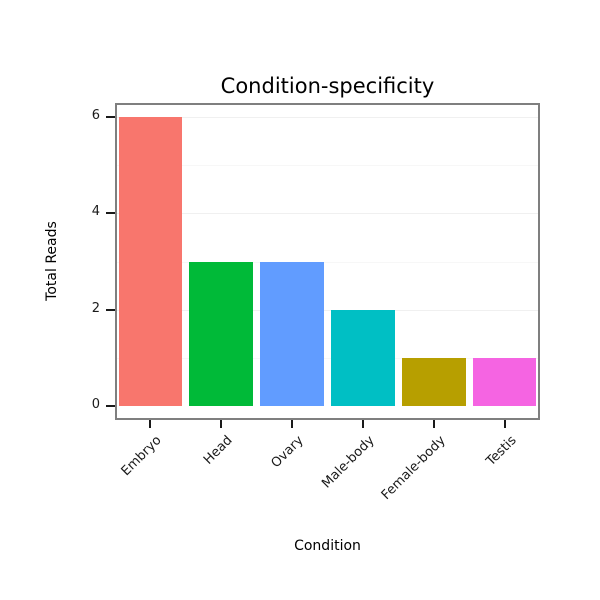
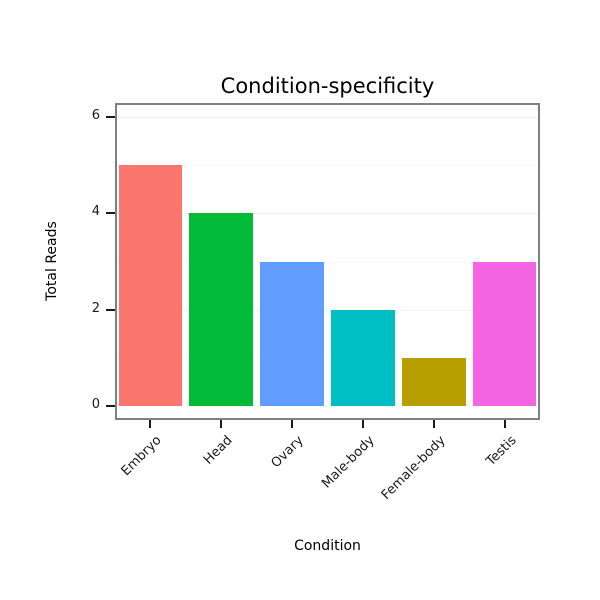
Embryo: 6 -> 5
Head: 3 -> 4
Testis: 1 -> 3
